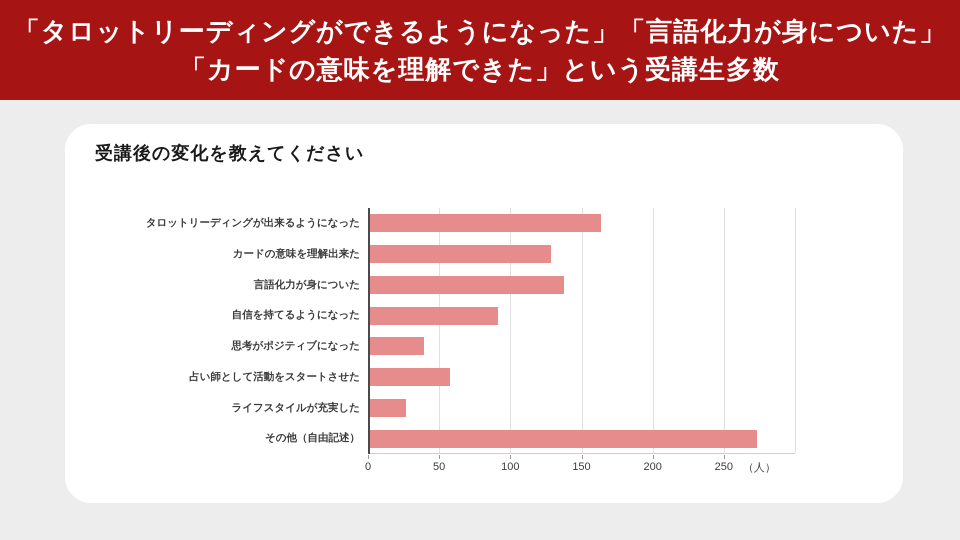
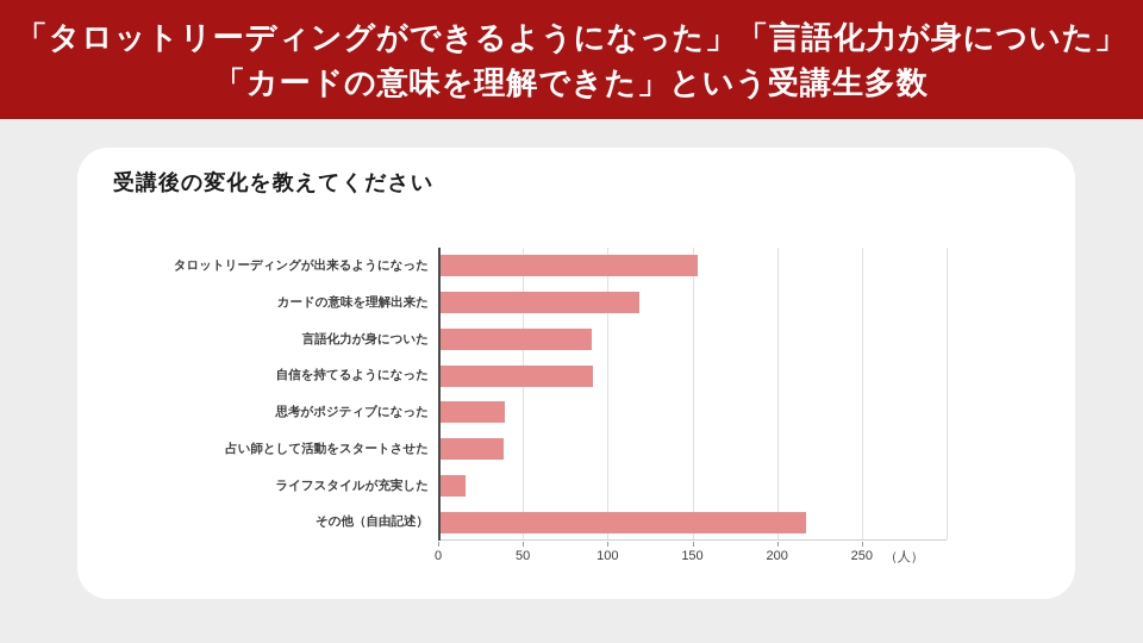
タロットリーディングが出来るようになった: 162 -> 152
カードの意味を理解出来た: 127 -> 117
言語化力が身についた: 136 -> 89
占い師として活動をスタートさせた: 56 -> 37
ライフスタイルが充実した: 25 -> 15
その他（自由記述）: 272 -> 216
